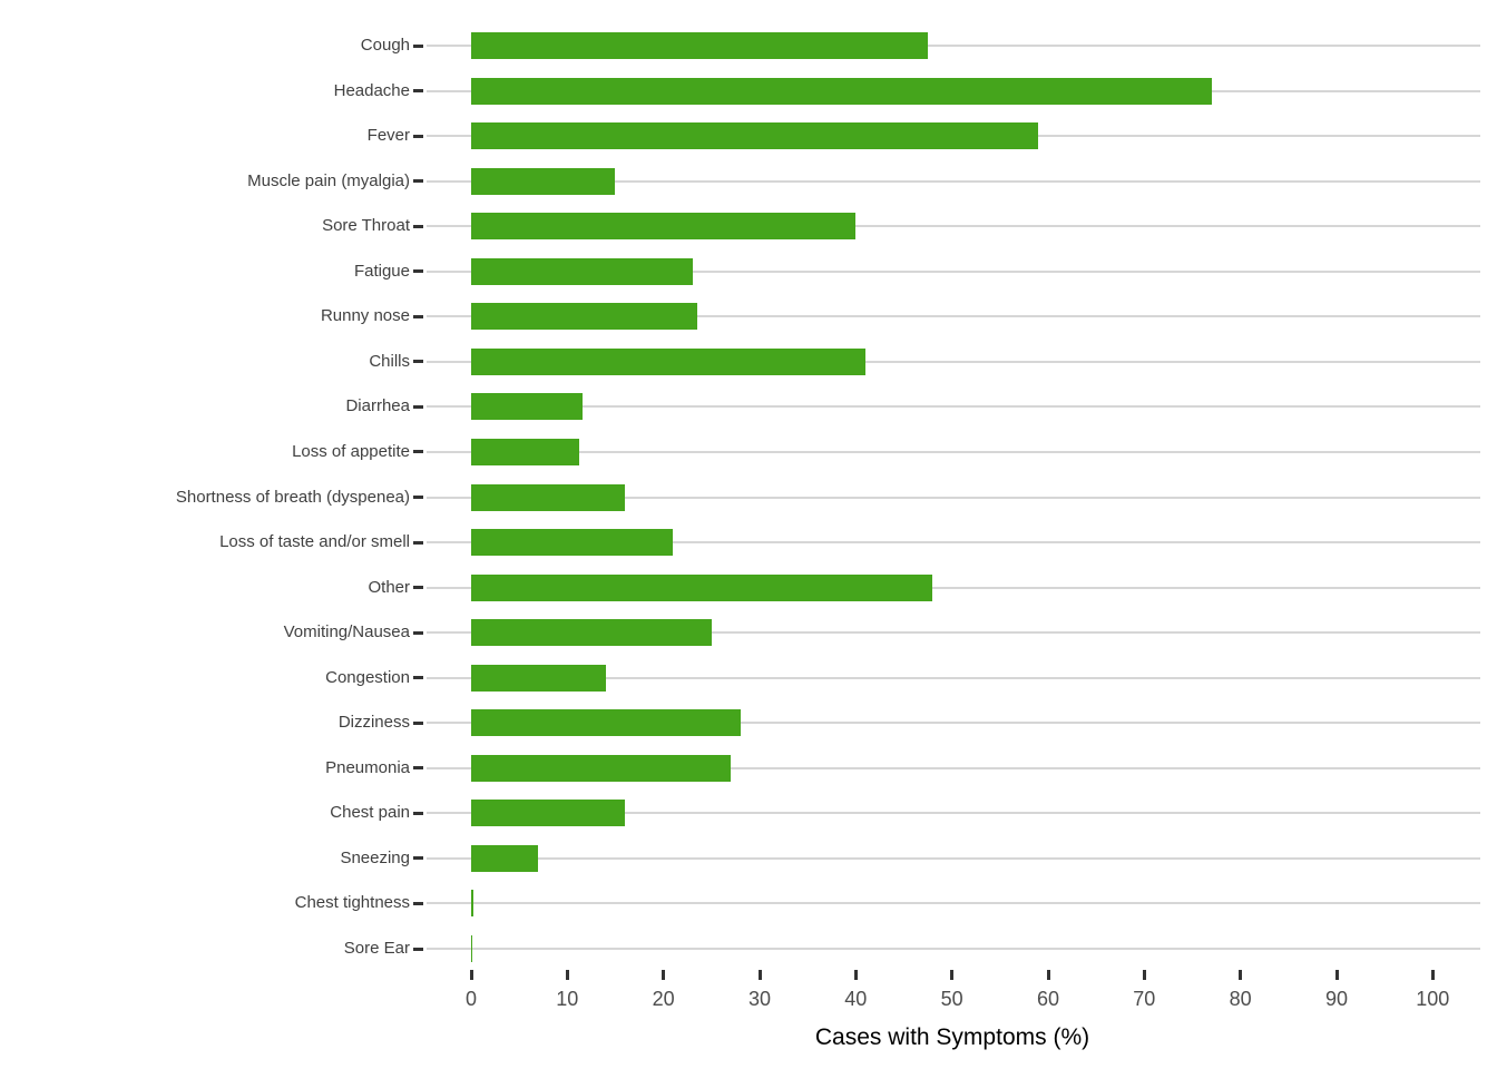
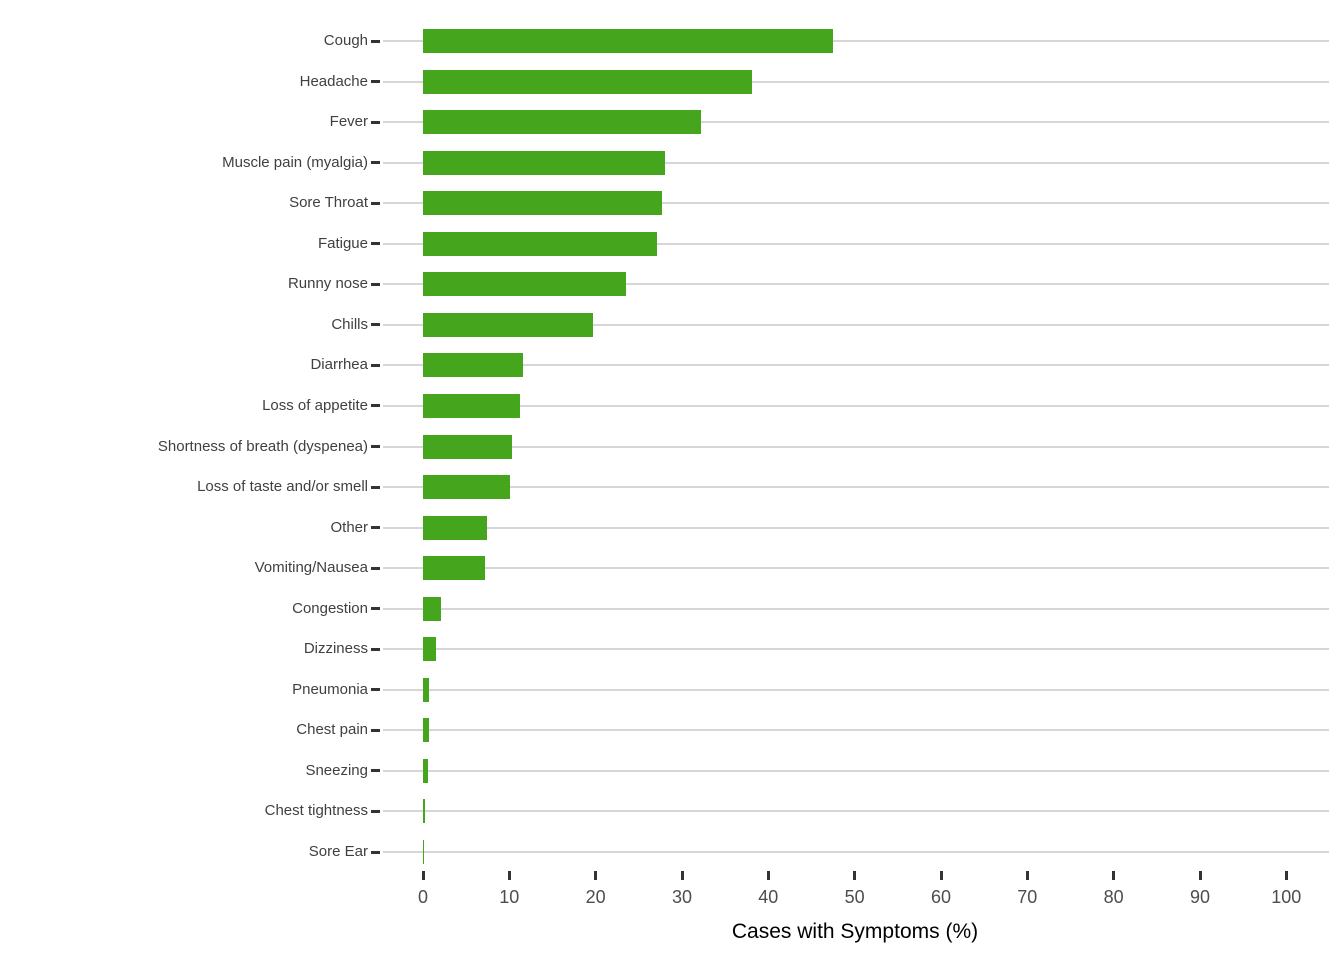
Headache: 77 -> 38
Fever: 59 -> 32
Muscle pain (myalgia): 15 -> 28
Sore Throat: 40 -> 28
Fatigue: 23 -> 27
Chills: 41 -> 20
Shortness of breath (dyspenea): 16 -> 10
Loss of taste and/or smell: 21 -> 10
Other: 48 -> 7
Vomiting/Nausea: 25 -> 7
Congestion: 14 -> 2
Dizziness: 28 -> 2
Pneumonia: 27 -> 1
Chest pain: 16 -> 1
Sneezing: 7 -> 1
